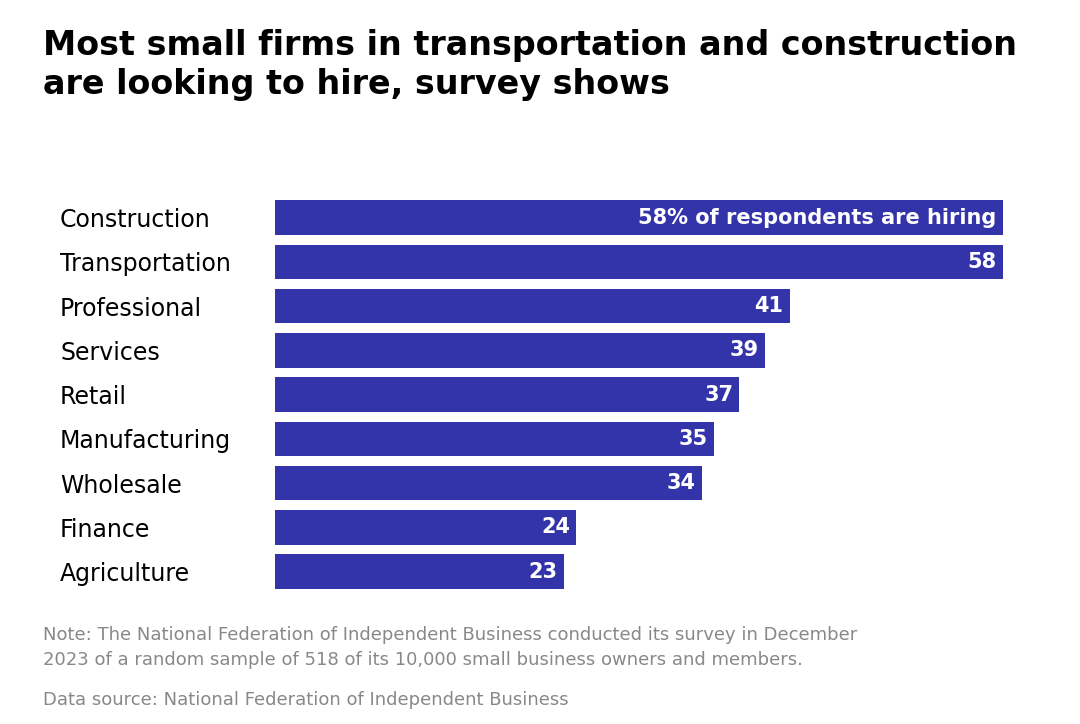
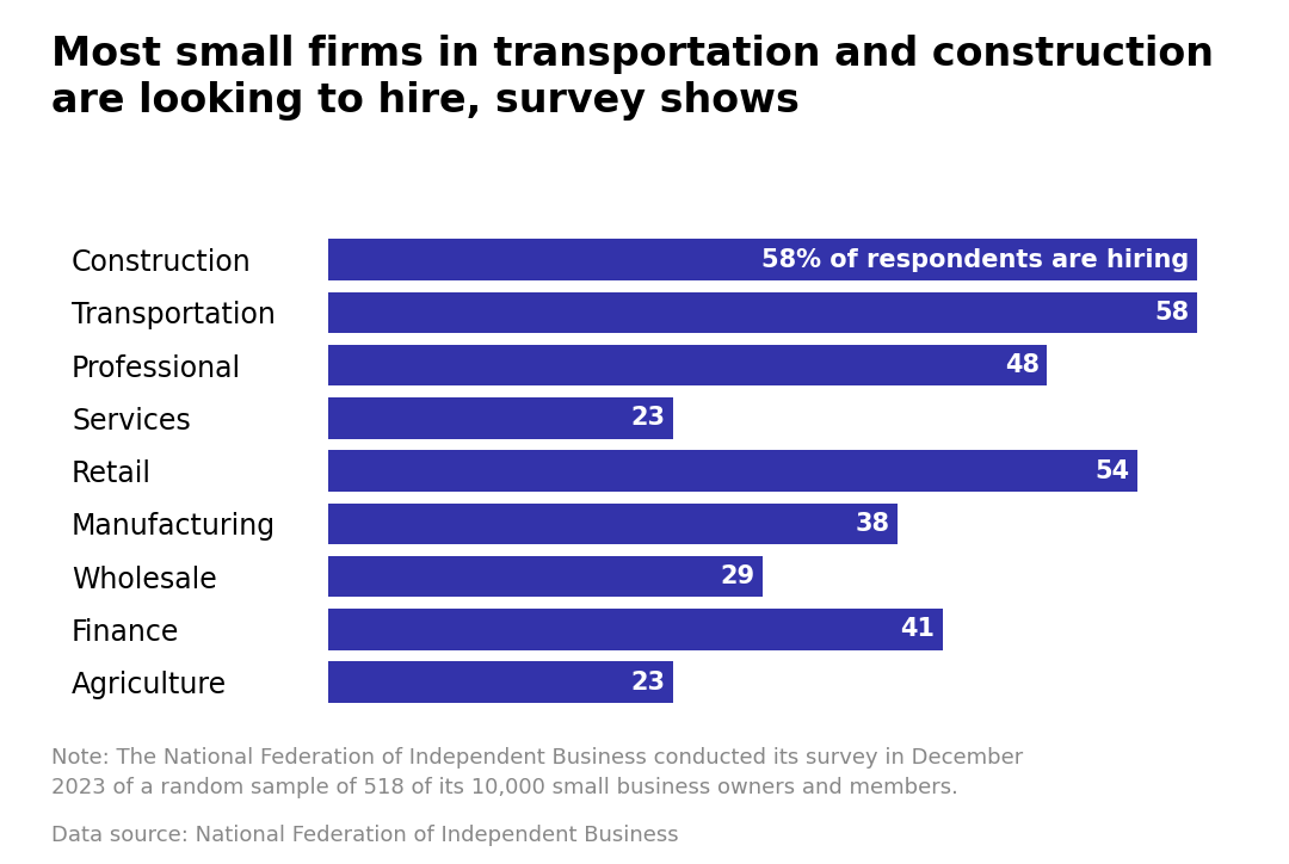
Professional: 41 -> 48
Services: 39 -> 23
Retail: 37 -> 54
Manufacturing: 35 -> 38
Wholesale: 34 -> 29
Finance: 24 -> 41
